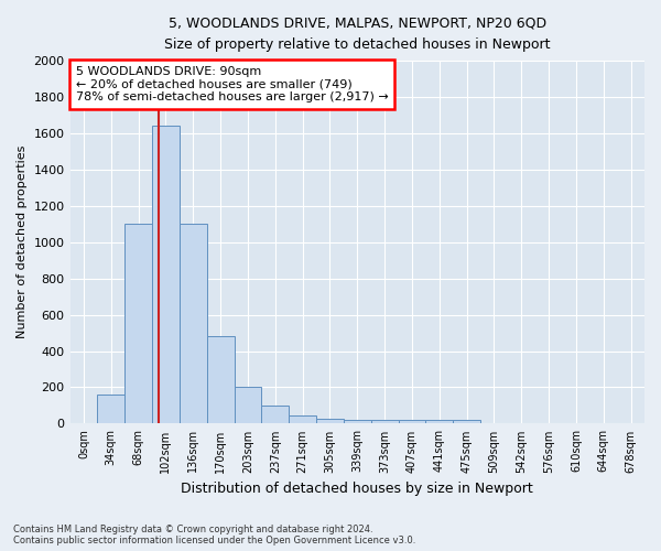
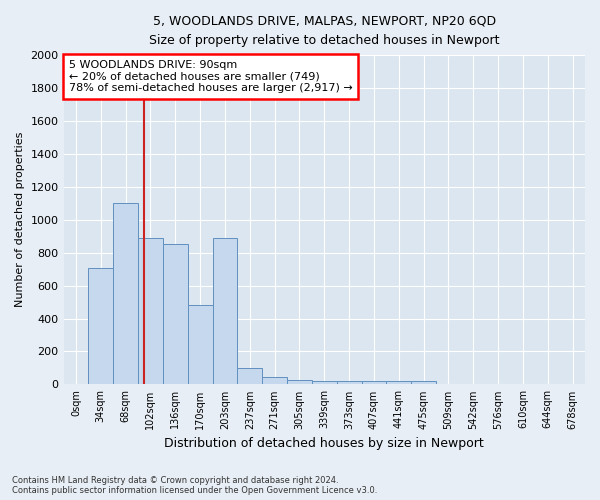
34sqm: 160 -> 710
102sqm: 1640 -> 890
136sqm: 1100 -> 850
203sqm: 200 -> 890
